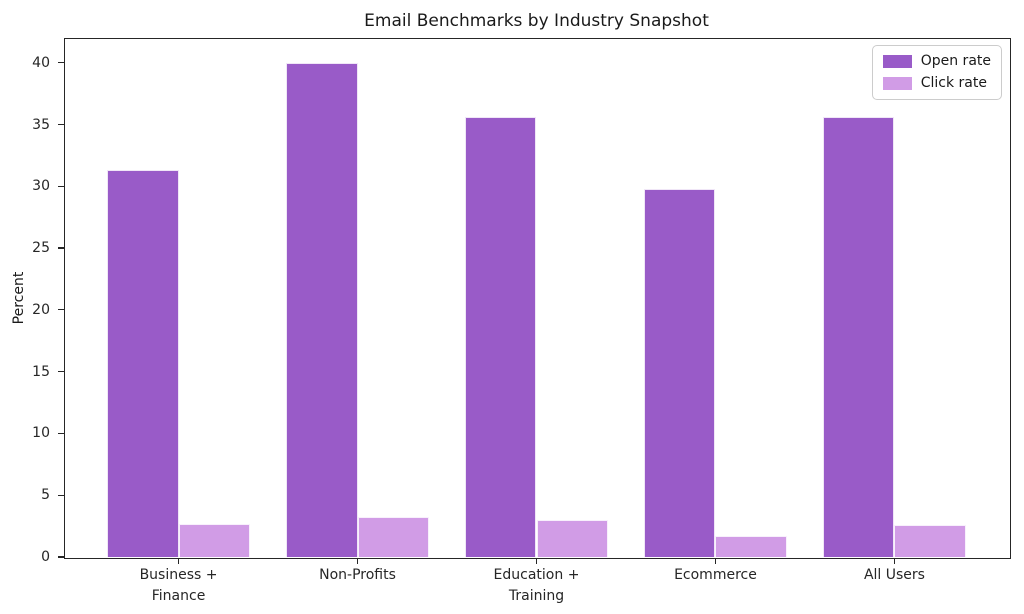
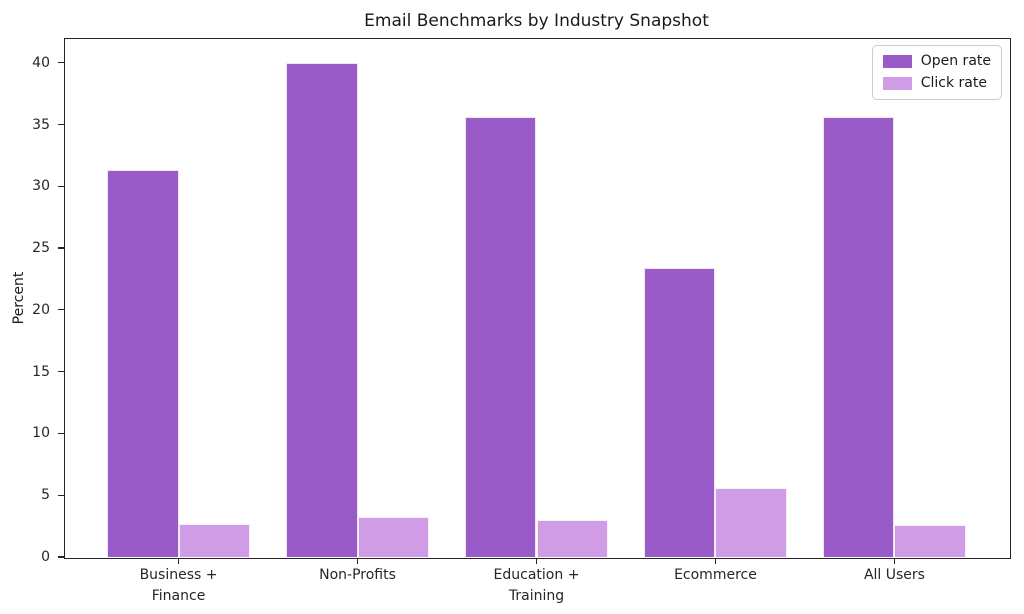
Open rate/Ecommerce: 29.8 -> 23.4
Click rate/Ecommerce: 1.7 -> 5.6
